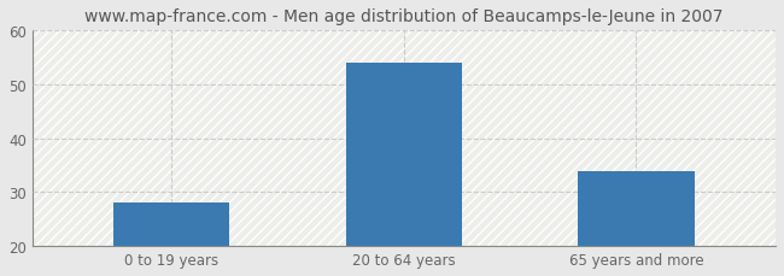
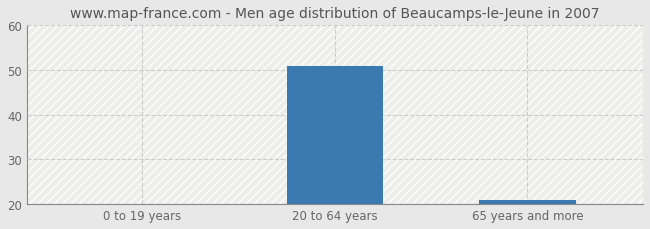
0 to 19 years: 28 -> 20
20 to 64 years: 54 -> 51
65 years and more: 34 -> 21
